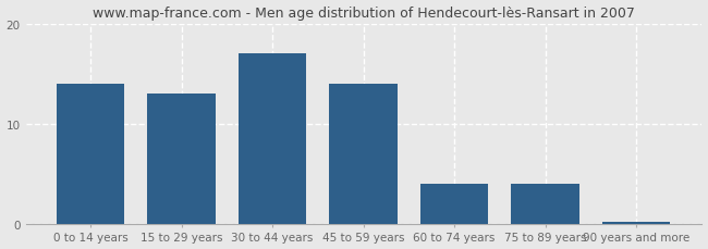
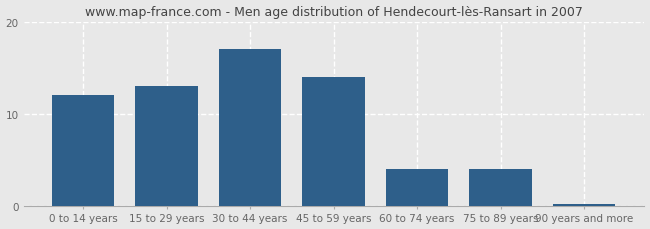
0 to 14 years: 14.0 -> 12.0
